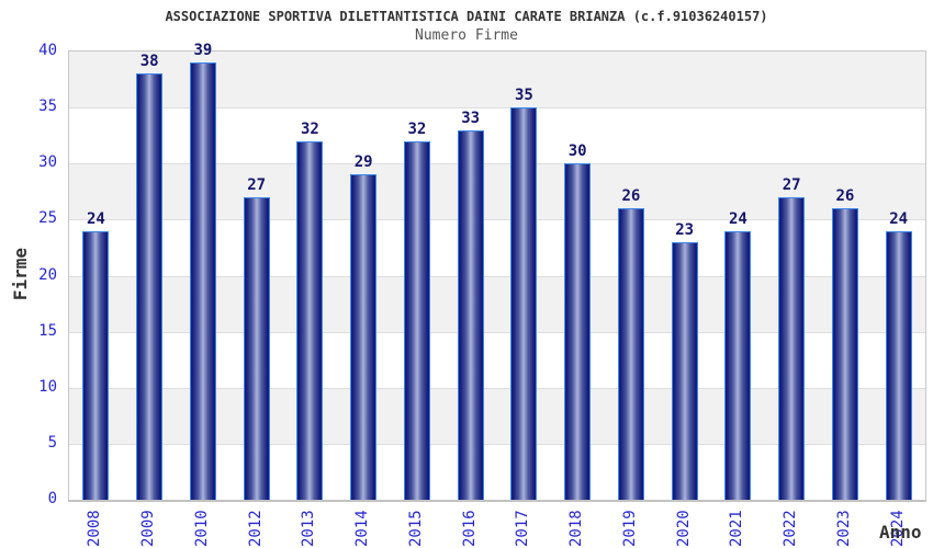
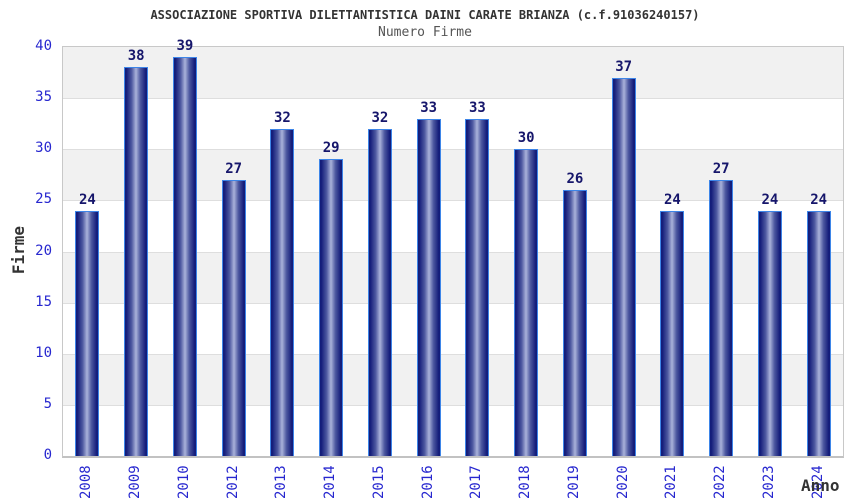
2017: 35 -> 33
2020: 23 -> 37
2023: 26 -> 24
